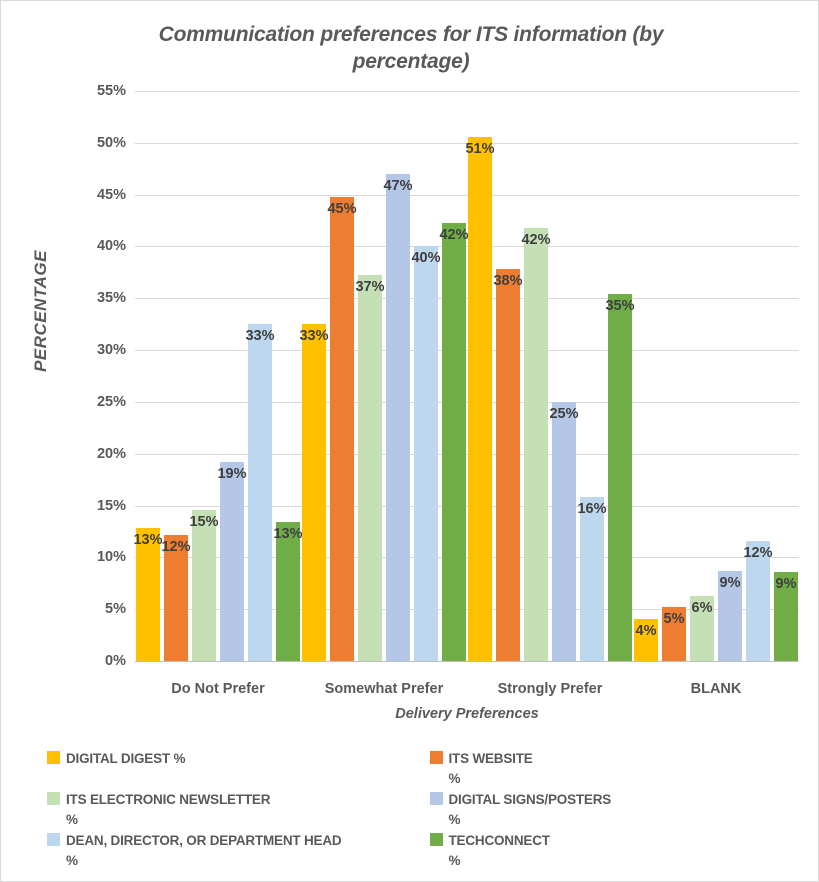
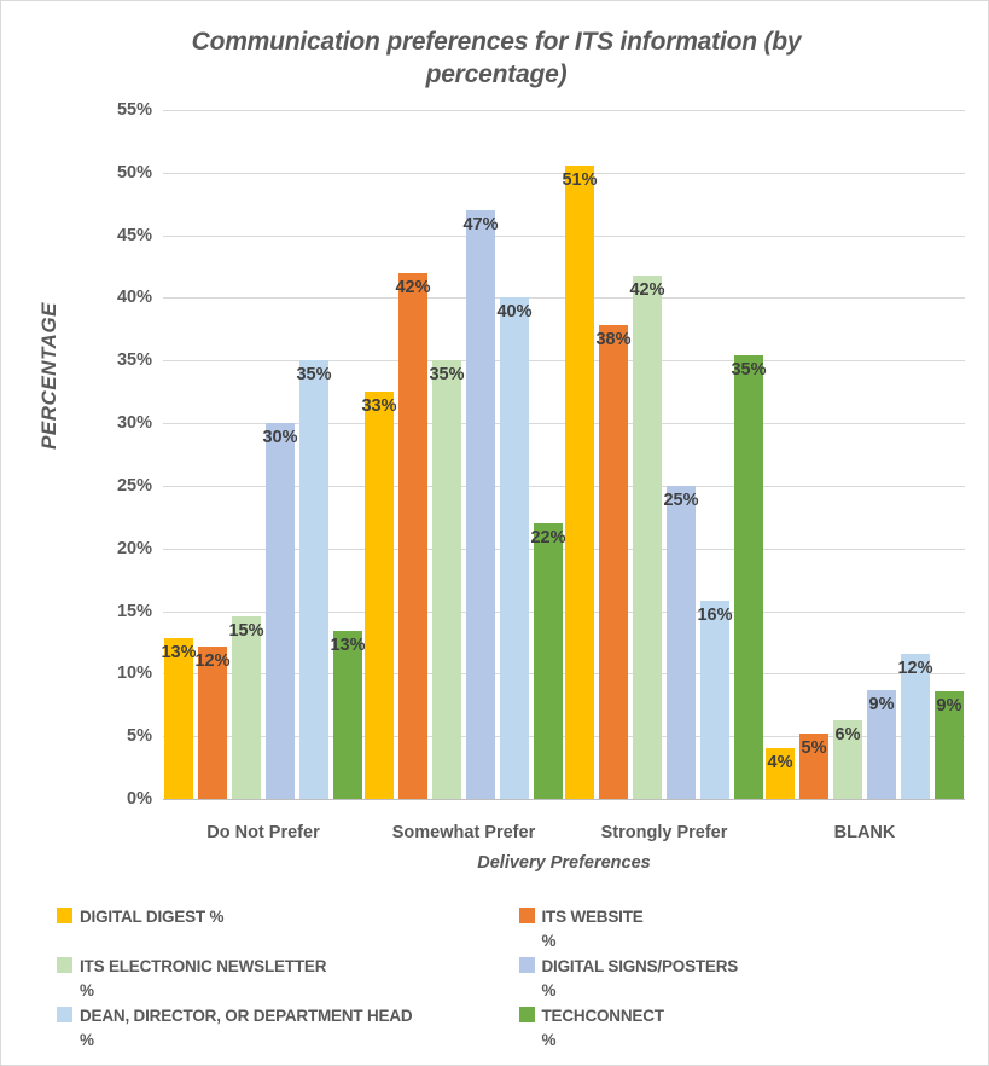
DIGITAL SIGNS/POSTERS %/Do Not Prefer: 19% -> 30%
DEAN, DIRECTOR, OR DEPARTMENT HEAD %/Do Not Prefer: 33% -> 35%
ITS WEBSITE %/Somewhat Prefer: 45% -> 42%
ITS ELECTRONIC NEWSLETTER %/Somewhat Prefer: 37% -> 35%
TECHCONNECT %/Somewhat Prefer: 42% -> 22%
